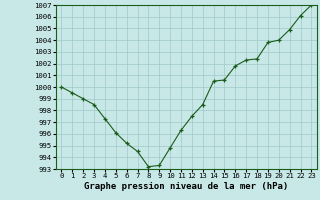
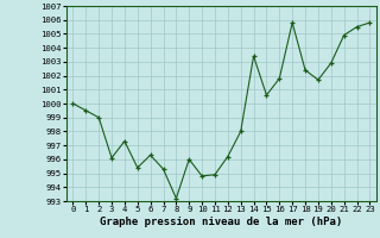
3: 998.5 -> 996.1
5: 996.1 -> 995.4
6: 995.2 -> 996.3
7: 994.5 -> 995.3
9: 993.3 -> 996.0
11: 996.3 -> 994.9
12: 997.5 -> 996.2
13: 998.5 -> 998.0
14: 1000.5 -> 1003.4
17: 1002.3 -> 1005.8
19: 1003.8 -> 1001.7
20: 1004.0 -> 1002.9
22: 1006.1 -> 1005.5
23: 1007.0 -> 1005.8
